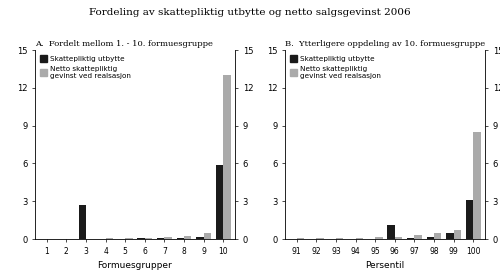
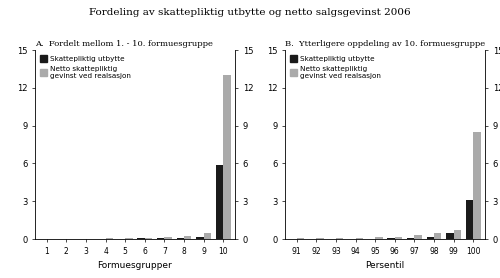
A. Fordelt mellom 1. - 10. formuesgruppe/Skattepliktig utbytte/3: 2.7 -> 0.0
B. Ytterligere oppdeling av 10. formuesgruppe/Skattepliktig utbytte/96: 1.1 -> 0.1
